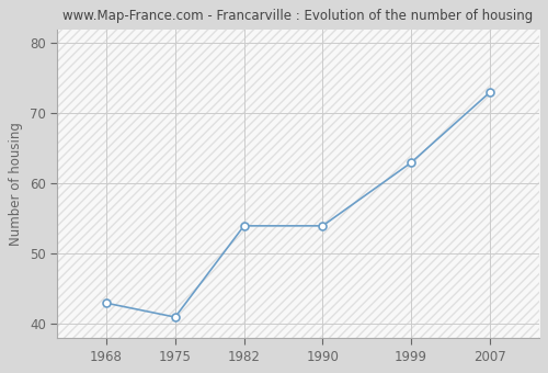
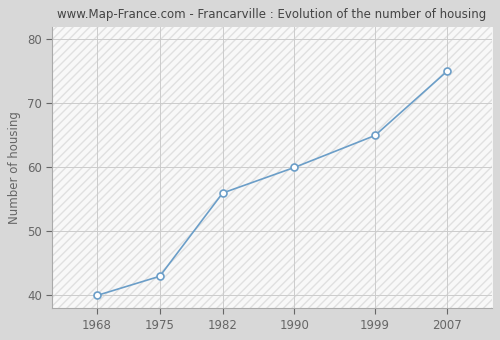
1968: 43 -> 40
1975: 41 -> 43
1982: 54 -> 56
1990: 54 -> 60
1999: 63 -> 65
2007: 73 -> 75
